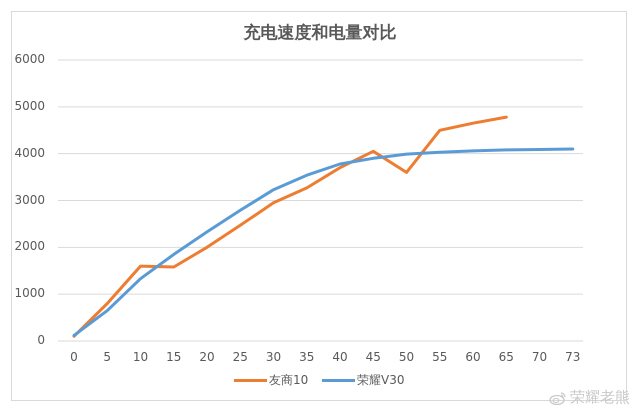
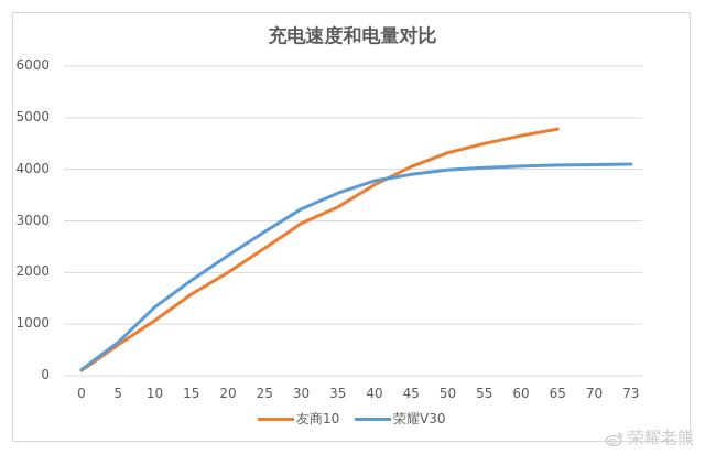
友商10/5: 800 -> 600
友商10/10: 1600 -> 1100
友商10/50: 3600 -> 4300
